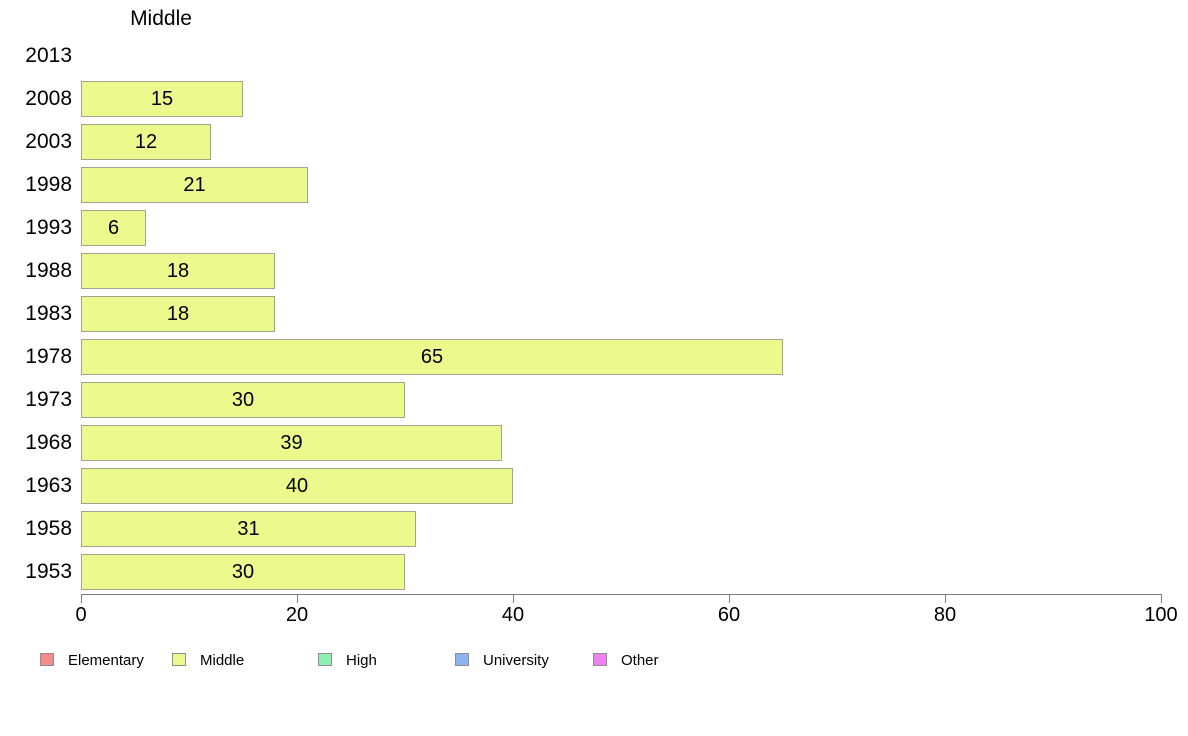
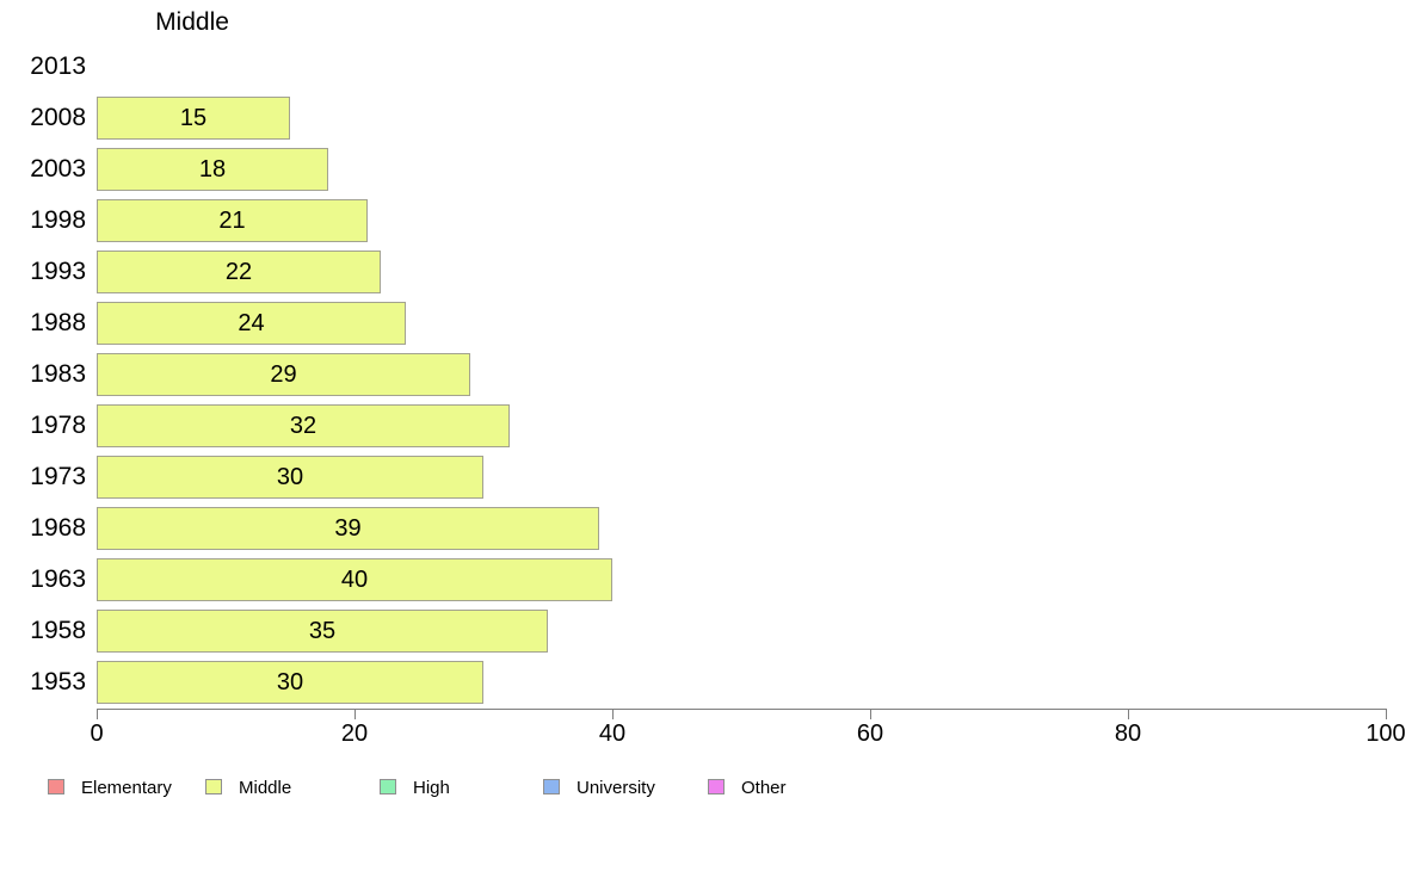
2003: 12 -> 18
1993: 6 -> 22
1988: 18 -> 24
1983: 18 -> 29
1978: 65 -> 32
1958: 31 -> 35
